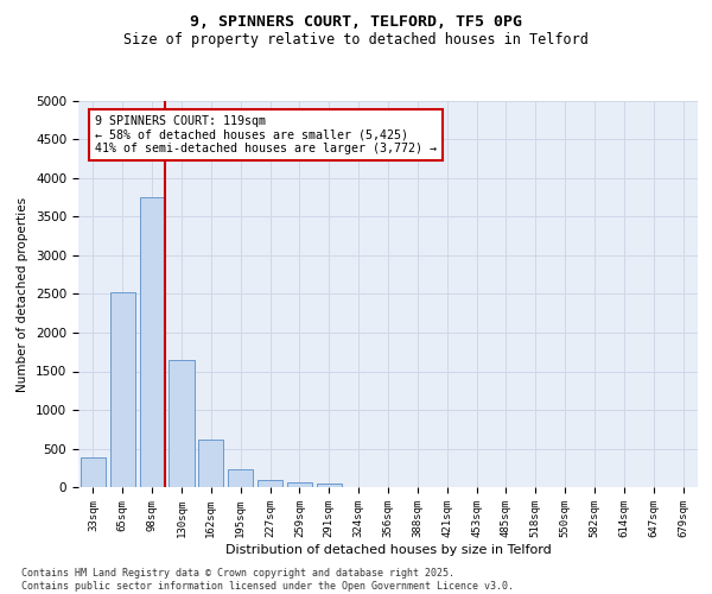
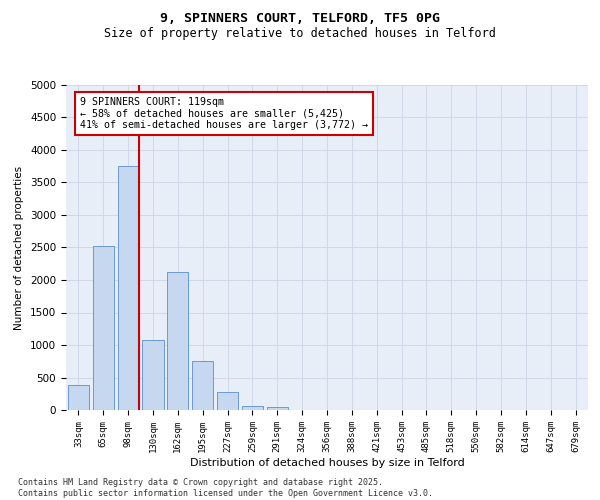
130sqm: 1650 -> 1080
162sqm: 620 -> 2120
195sqm: 230 -> 760
227sqm: 100 -> 280
